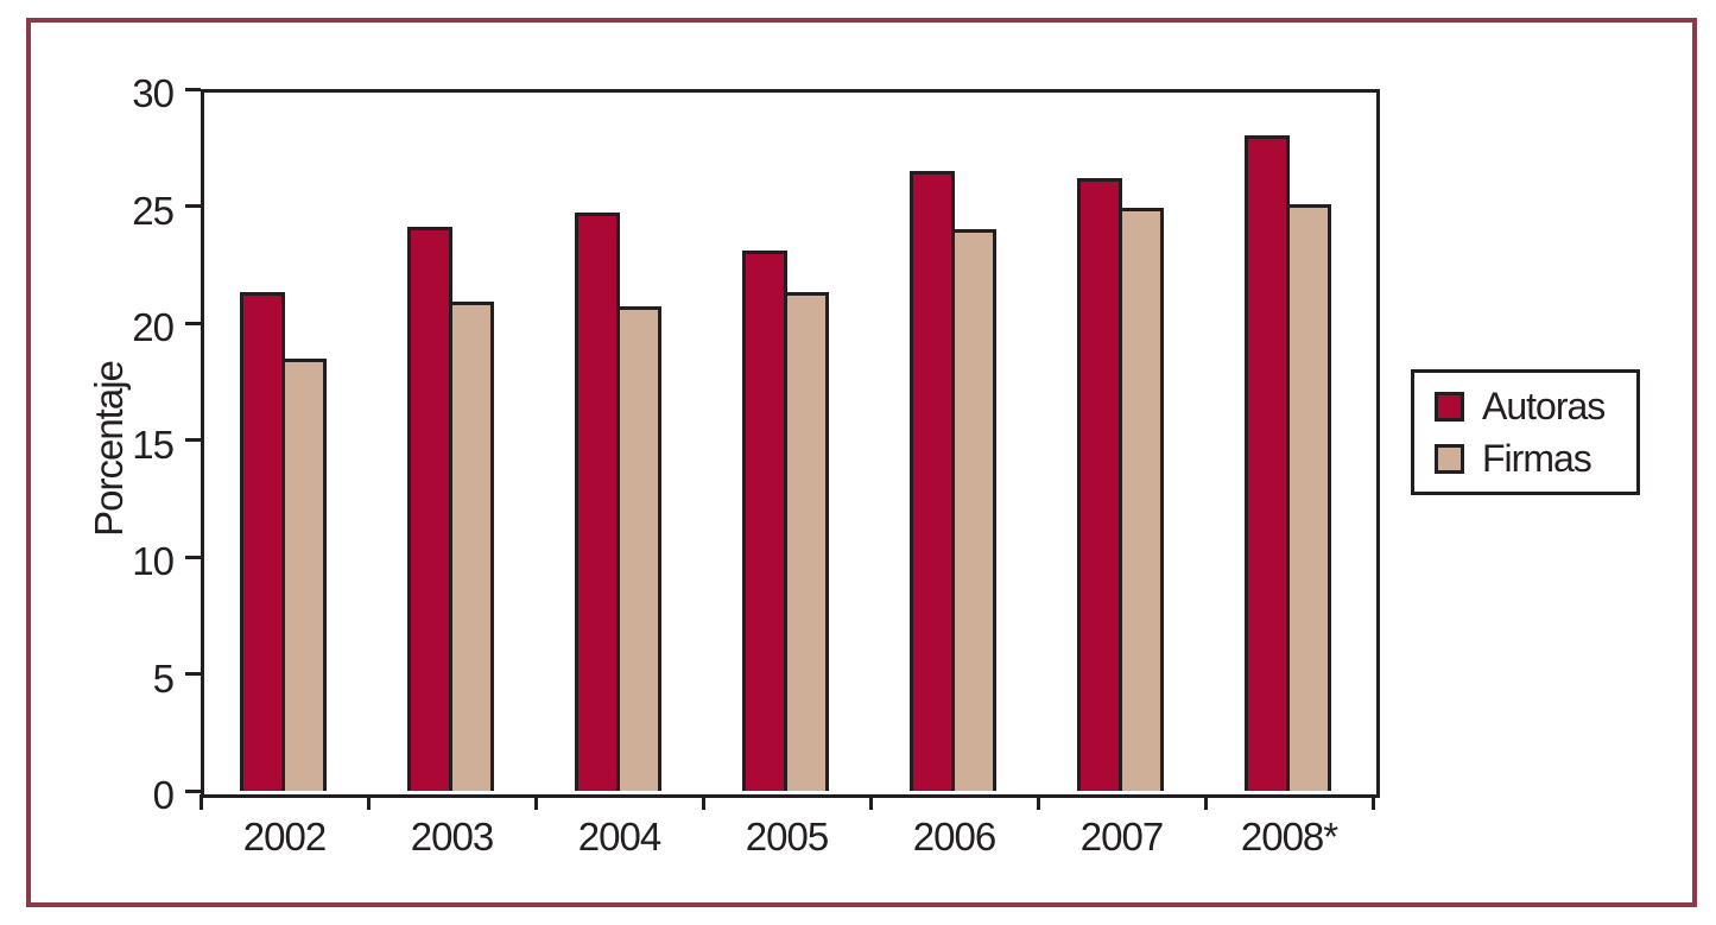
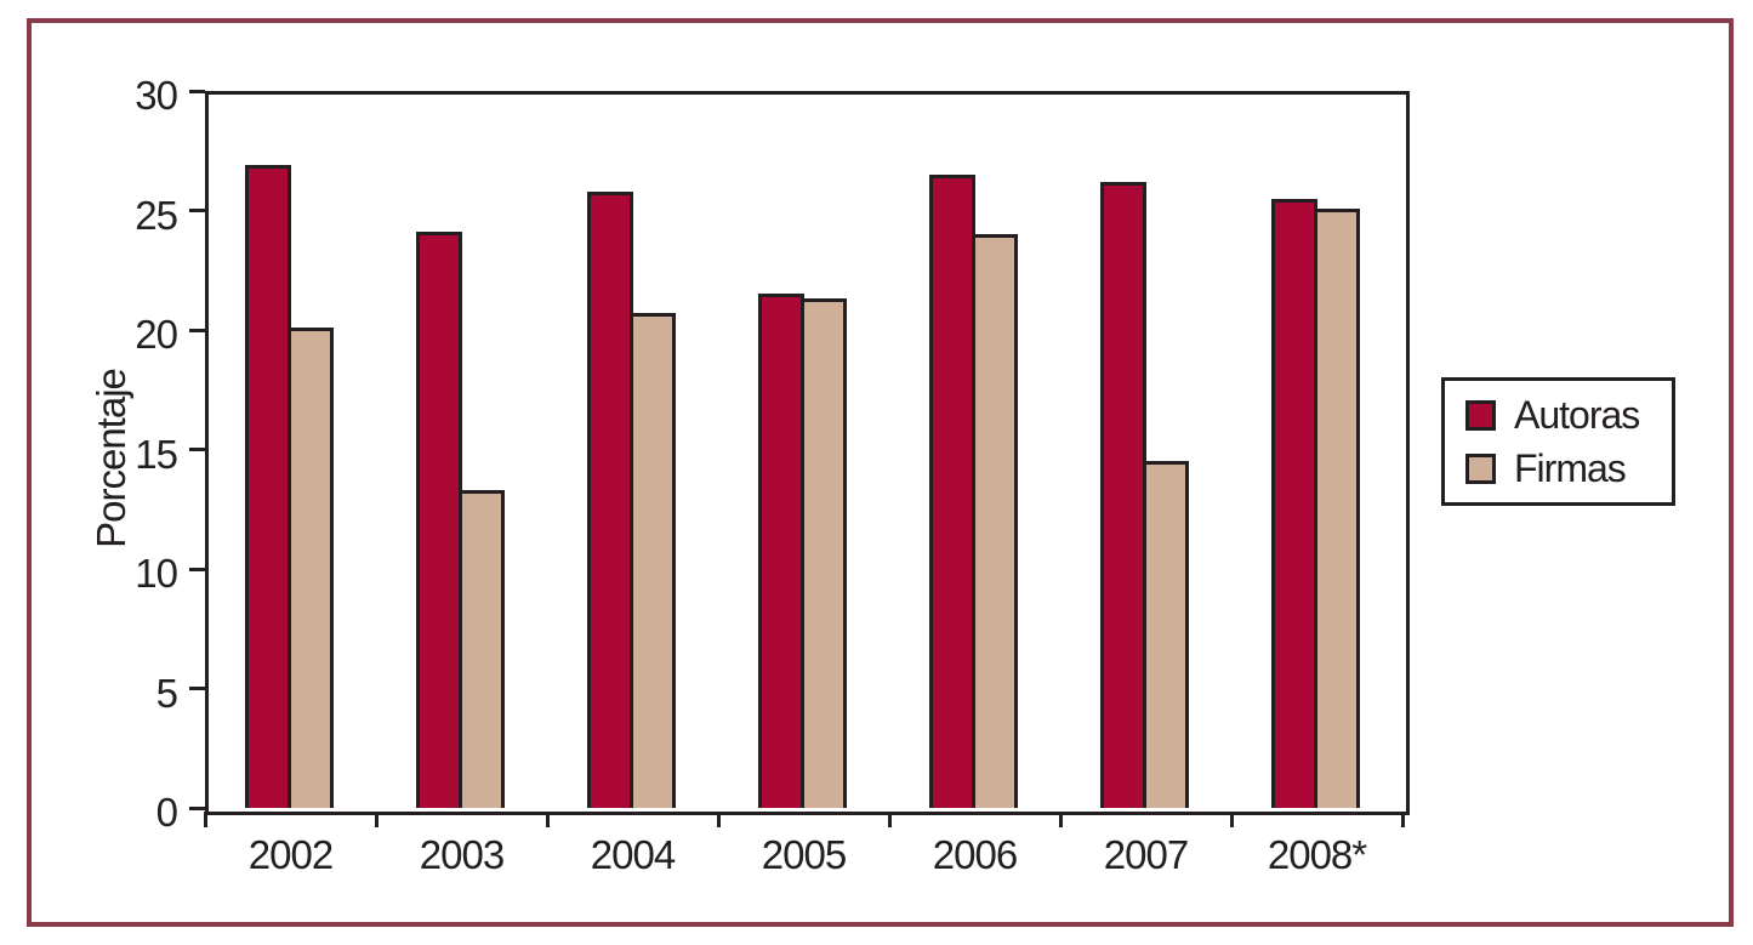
Autoras/2002: 21.3 -> 26.9
Firmas/2002: 18.5 -> 20.1
Firmas/2003: 20.9 -> 13.3
Autoras/2004: 24.7 -> 25.8
Autoras/2005: 23.1 -> 21.5
Firmas/2007: 24.9 -> 14.5
Autoras/2008*: 28.0 -> 25.5
